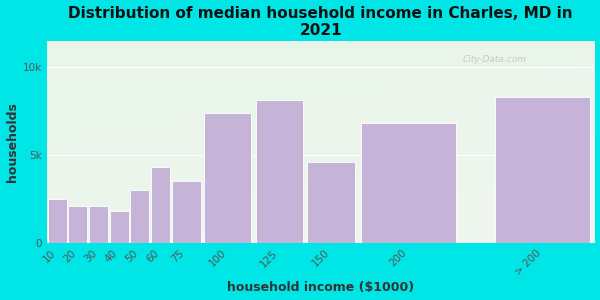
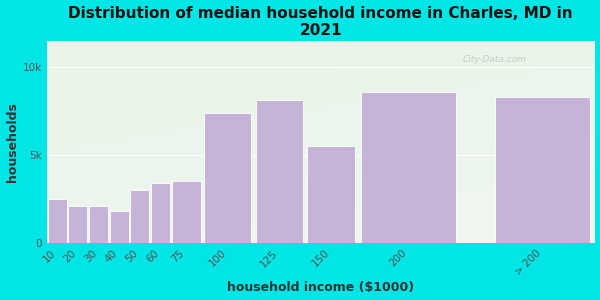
60: 4.3k -> 3.4k
150: 4.6k -> 5.5k
200: 6.8k -> 8.6k
